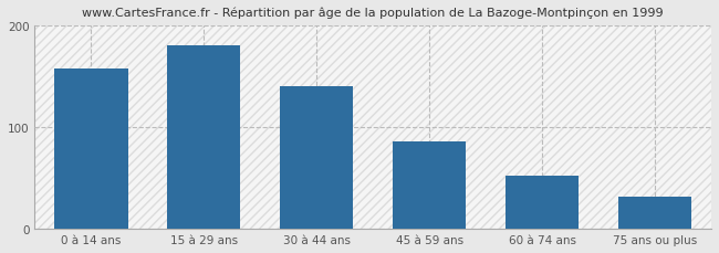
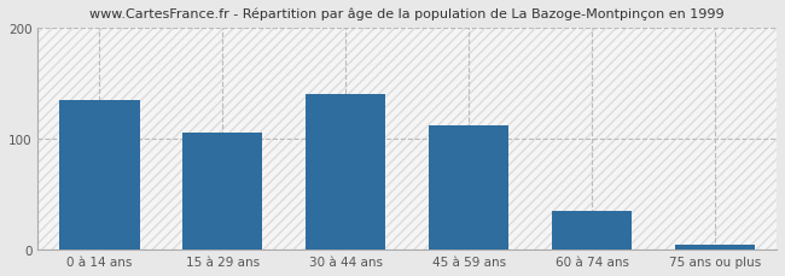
0 à 14 ans: 158 -> 135
15 à 29 ans: 180 -> 105
45 à 59 ans: 86 -> 112
60 à 74 ans: 52 -> 35
75 ans ou plus: 32 -> 5
